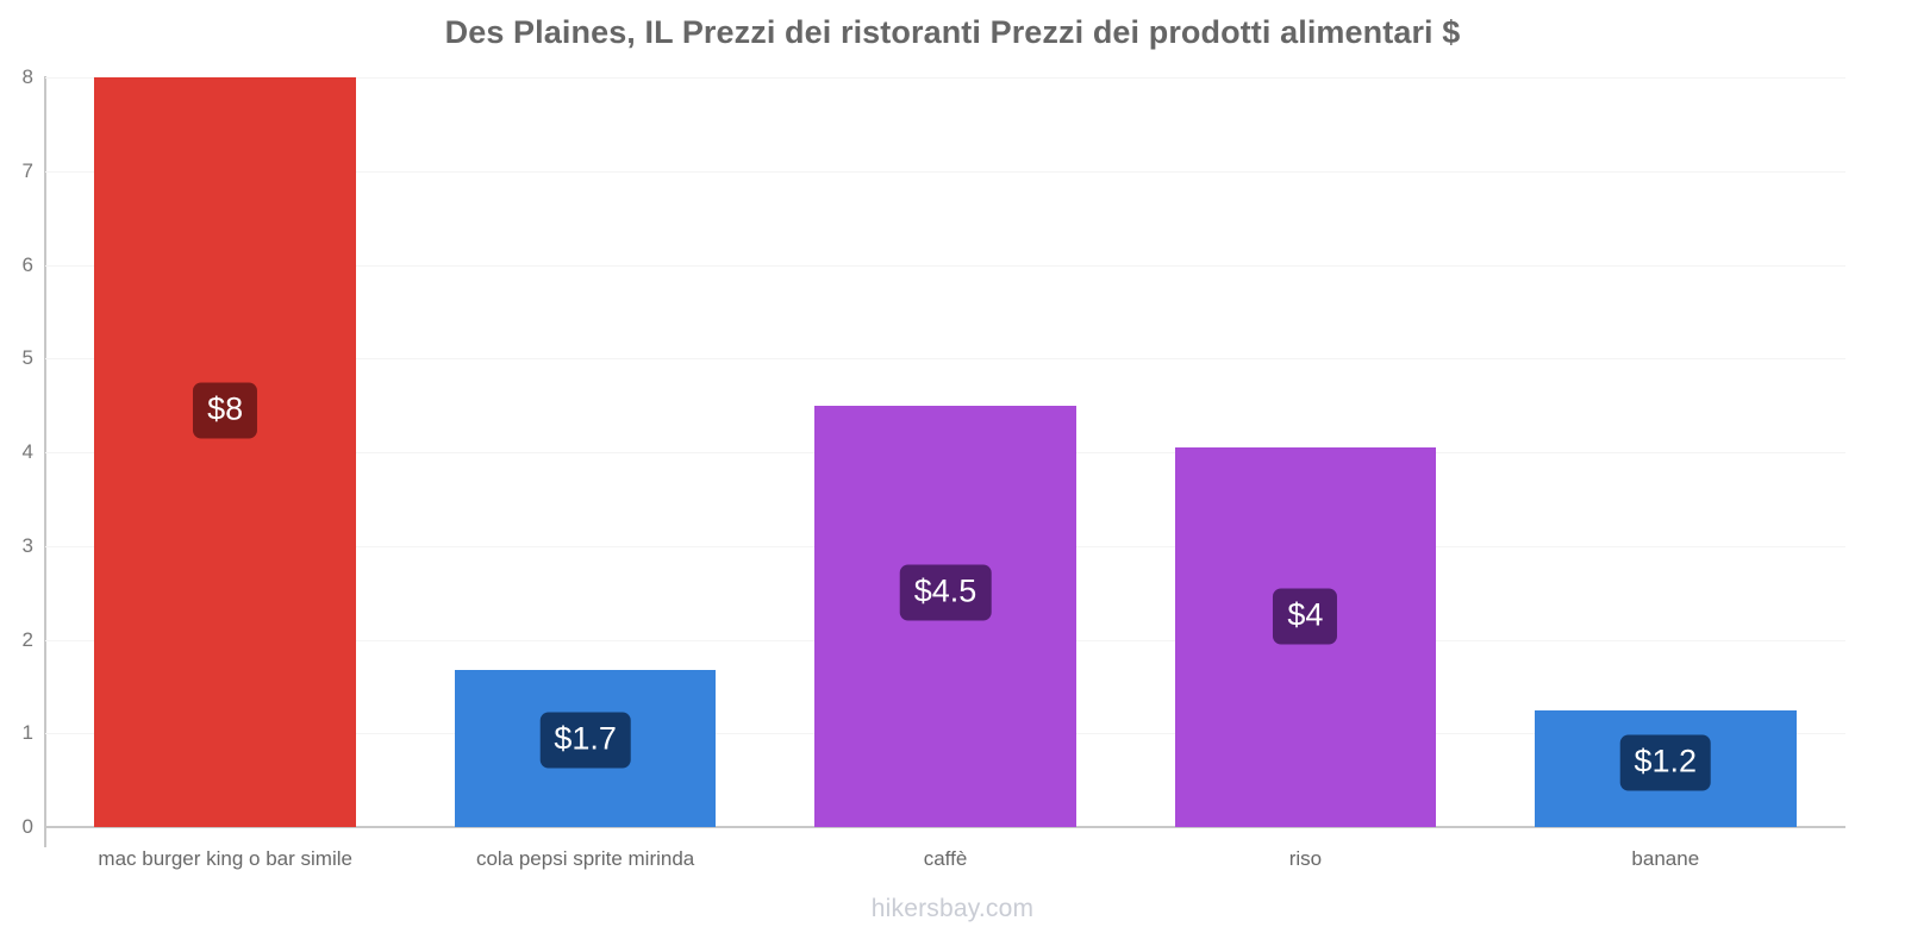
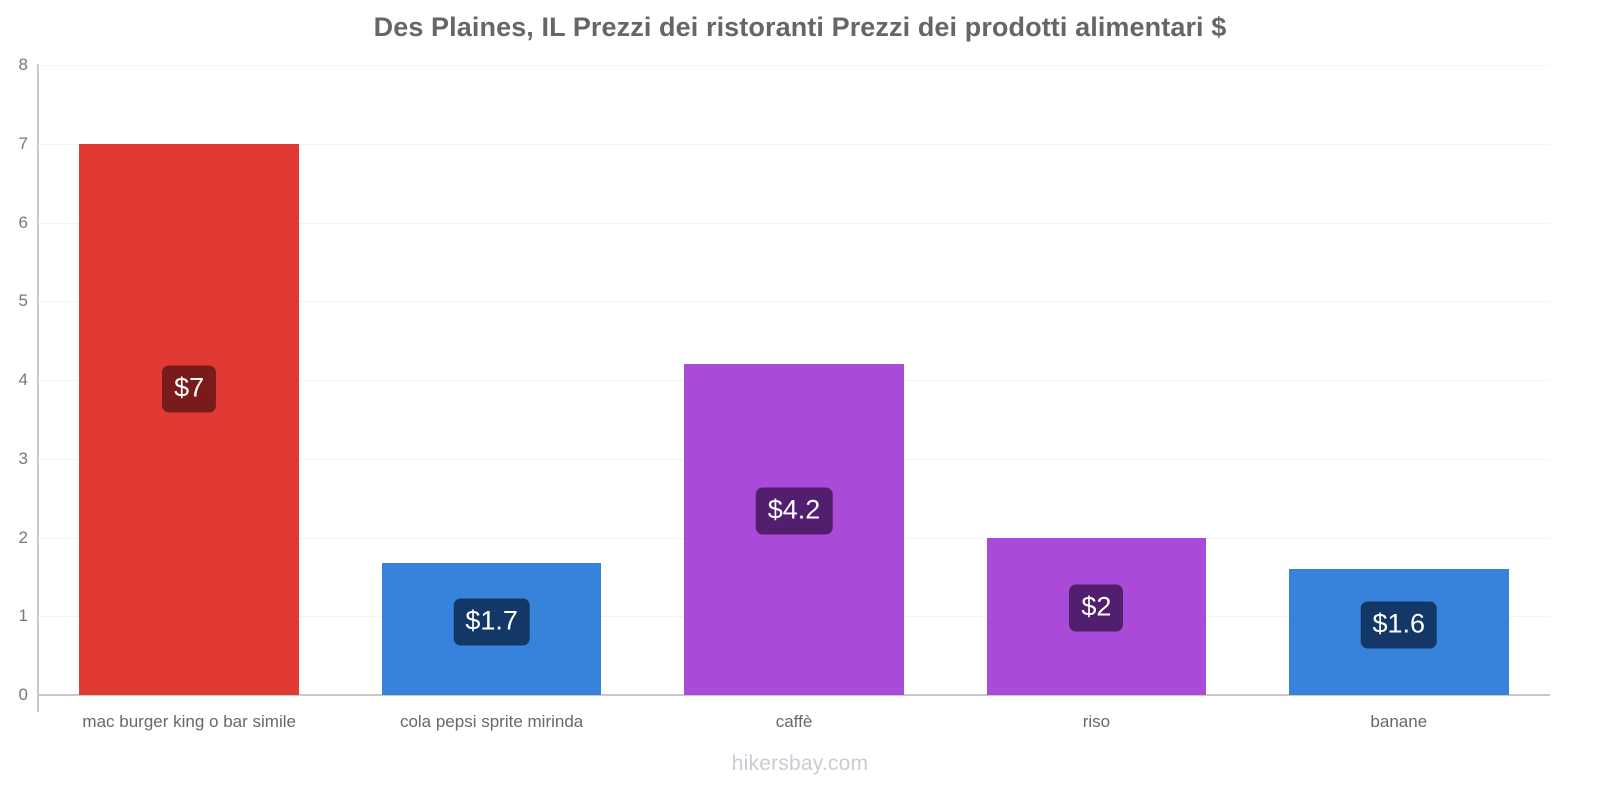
mac burger king o bar simile: $8 -> $7
caffè: $4.5 -> $4.2
riso: $4 -> $2
banane: $1.2 -> $1.6
